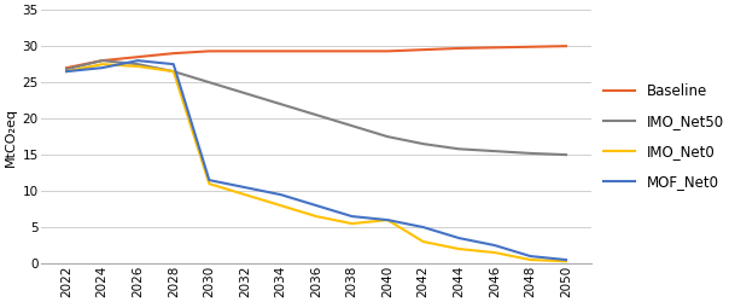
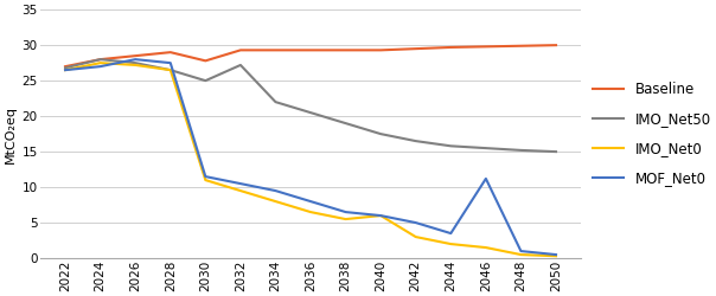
Baseline/2030: 29.3 -> 27.8
IMO_Net50/2032: 23.5 -> 27.2
MOF_Net0/2046: 2.5 -> 11.2
